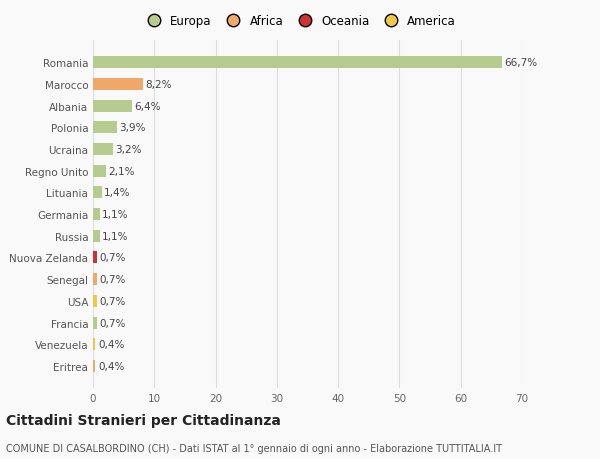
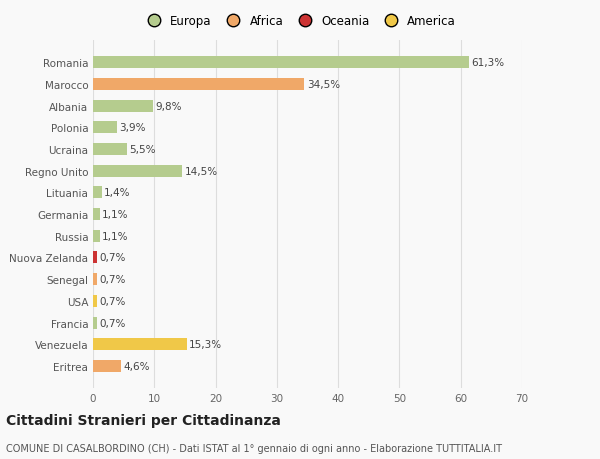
Romania: 66,7% -> 61,3%
Marocco: 8,2% -> 34,5%
Albania: 6,4% -> 9,8%
Ucraina: 3,2% -> 5,5%
Regno Unito: 2,1% -> 14,5%
Venezuela: 0,4% -> 15,3%
Eritrea: 0,4% -> 4,6%
